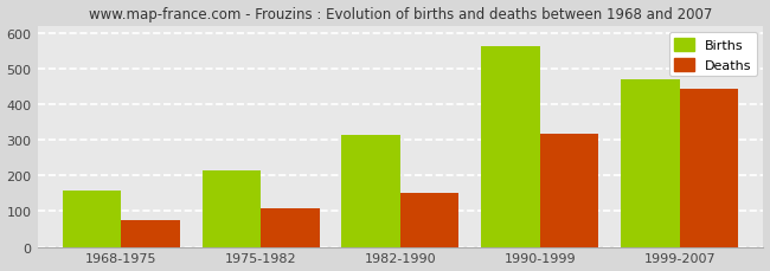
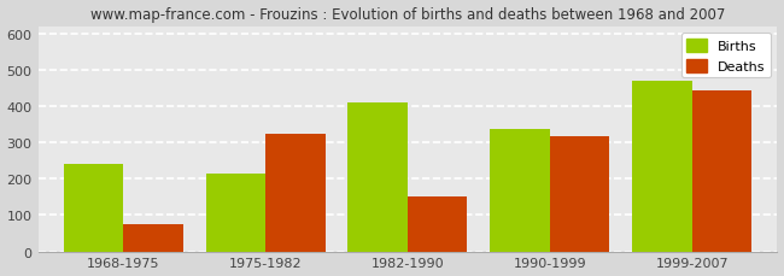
Births/1968-1975: 158 -> 240
Deaths/1975-1982: 107 -> 325
Births/1982-1990: 315 -> 410
Births/1990-1999: 562 -> 335
